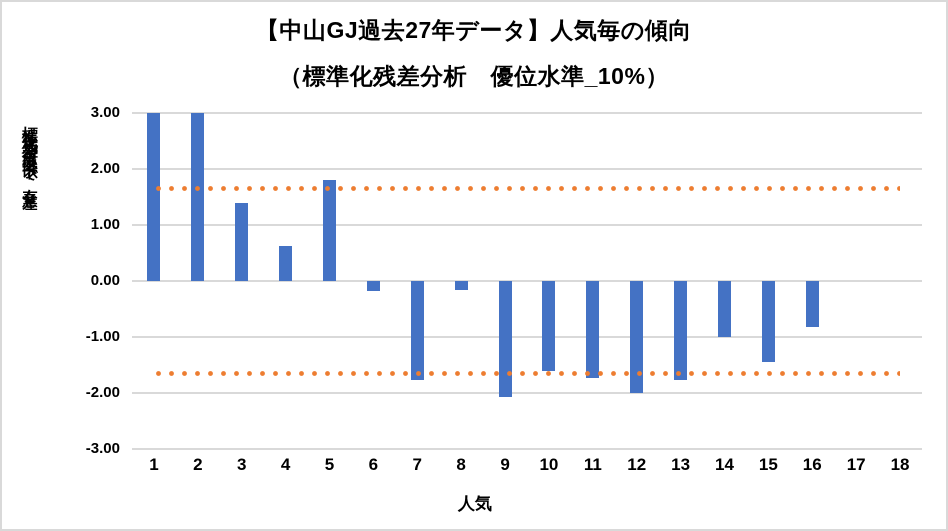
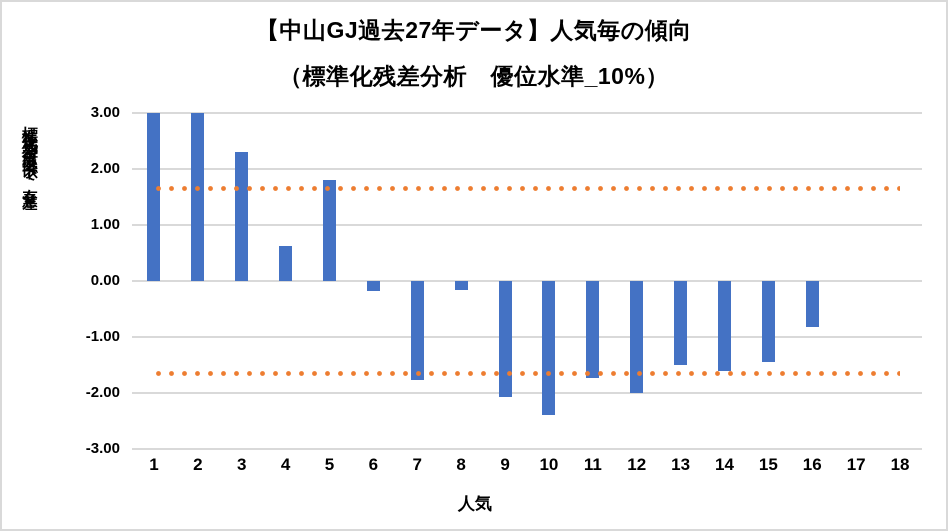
3: 1.4 -> 2.3
10: -1.6 -> -2.4
13: -1.8 -> -1.5
14: -1.0 -> -1.6
